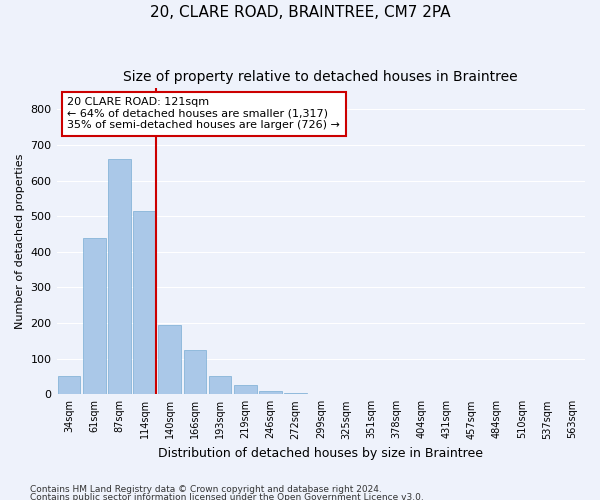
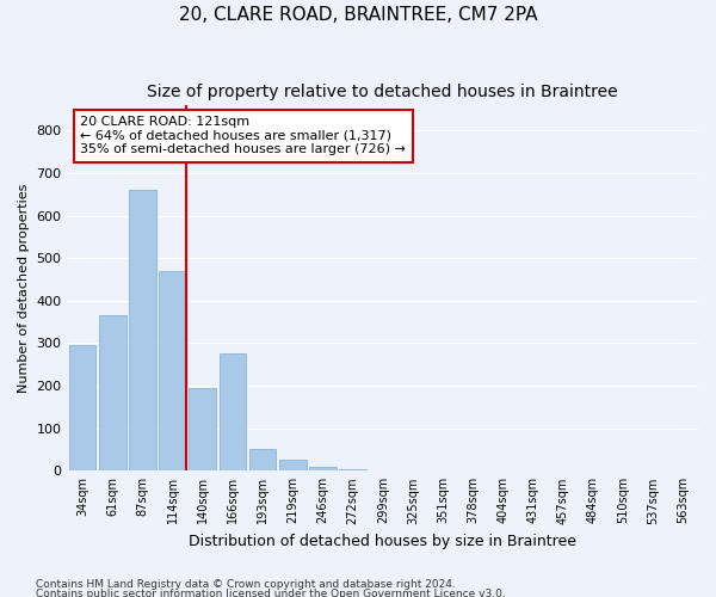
34sqm: 50 -> 295
61sqm: 440 -> 365
114sqm: 515 -> 470
166sqm: 125 -> 275
